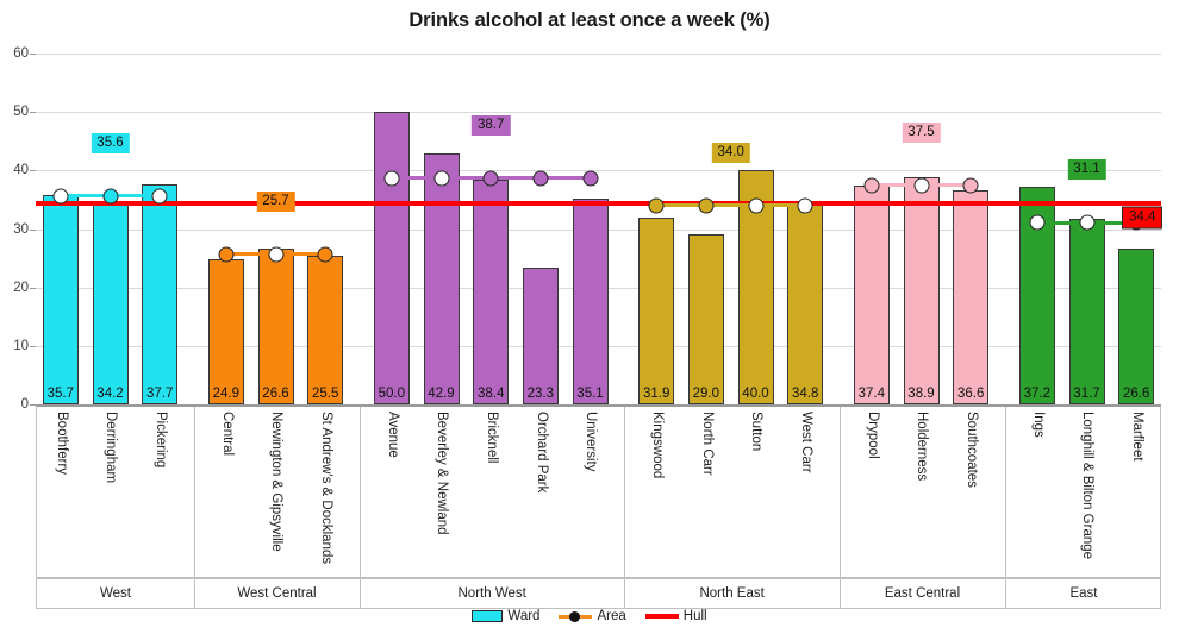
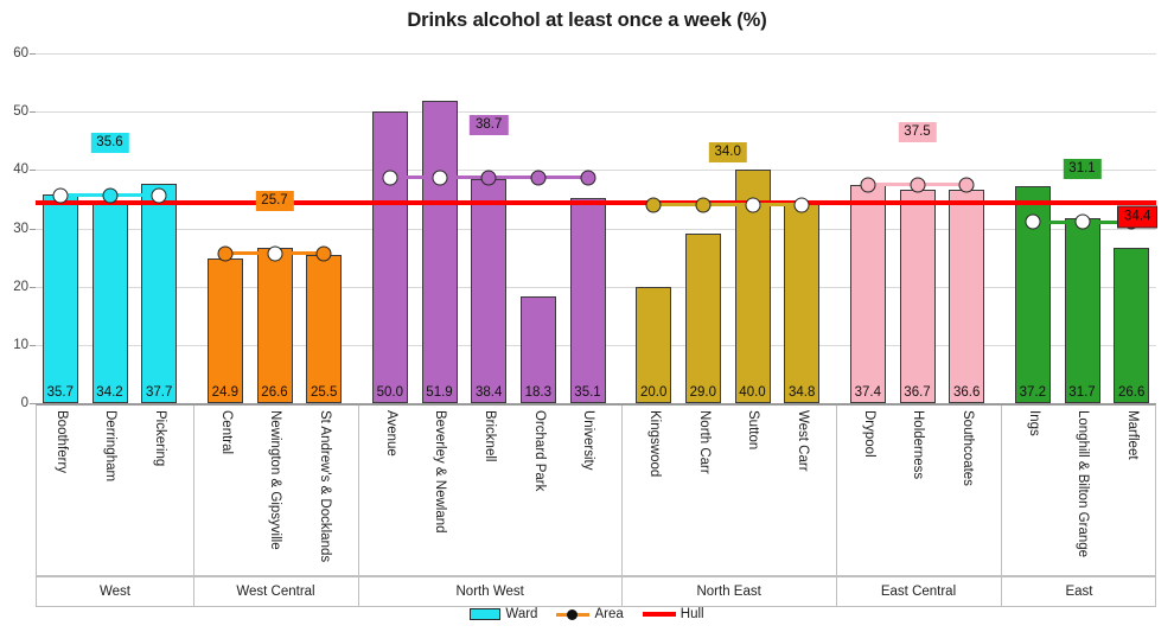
Beverley & Newland: 42.9 -> 51.9
Orchard Park: 23.3 -> 18.3
Kingswood: 31.9 -> 20.0
Holderness: 38.9 -> 36.7
